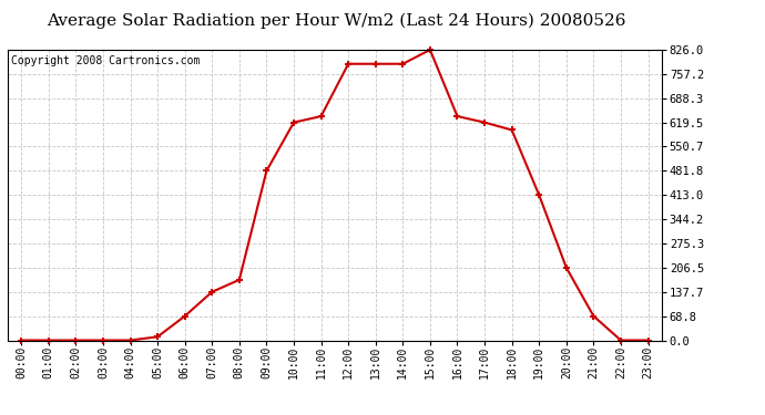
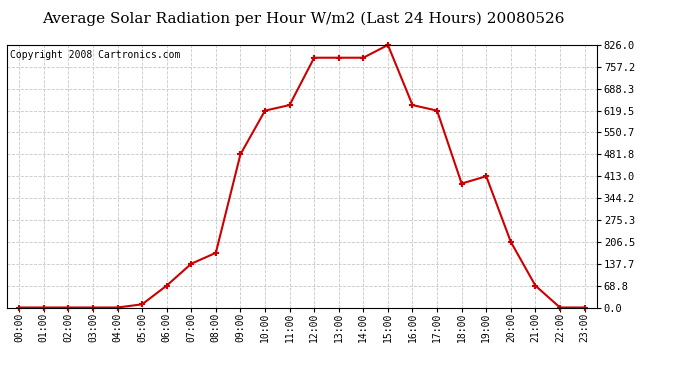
18:00: 598 -> 390
